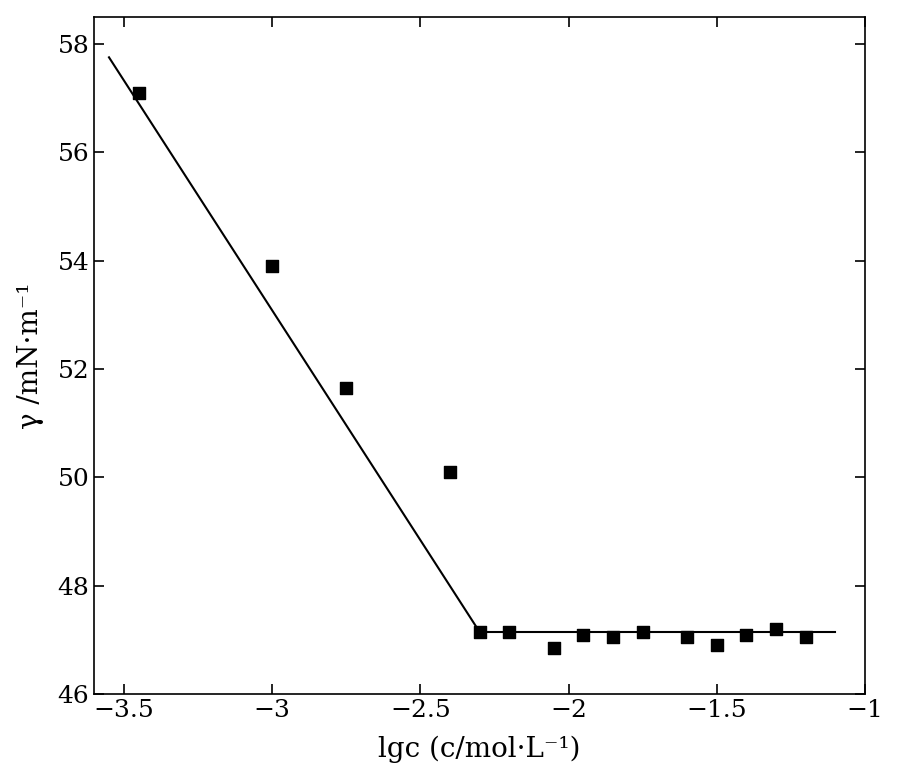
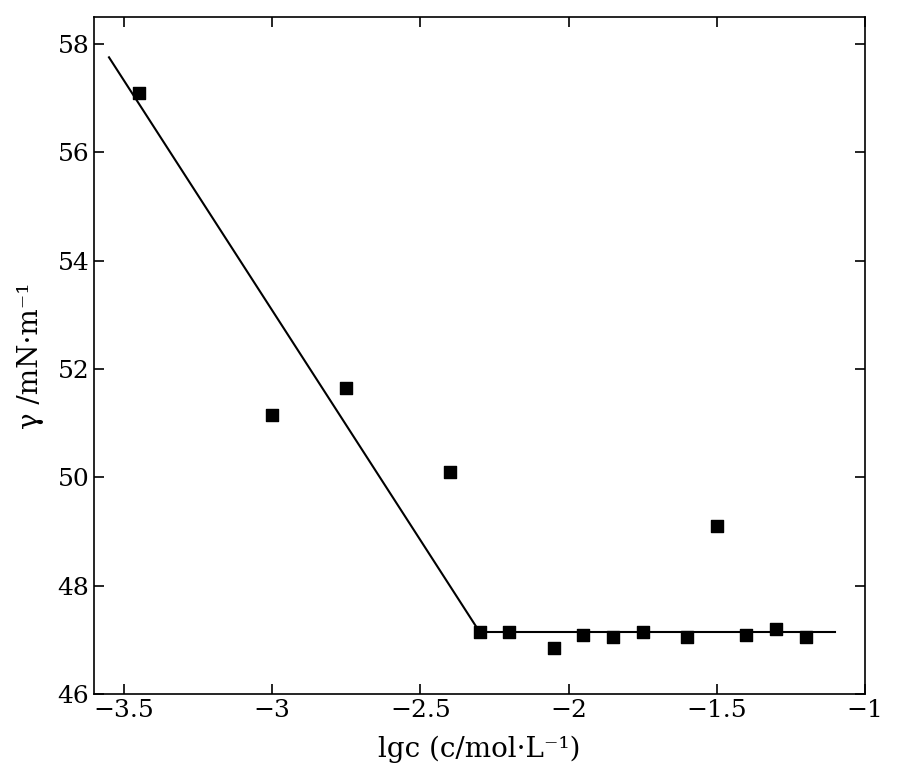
−3: 53.90 -> 51.16
−1.5: 46.90 -> 49.10
